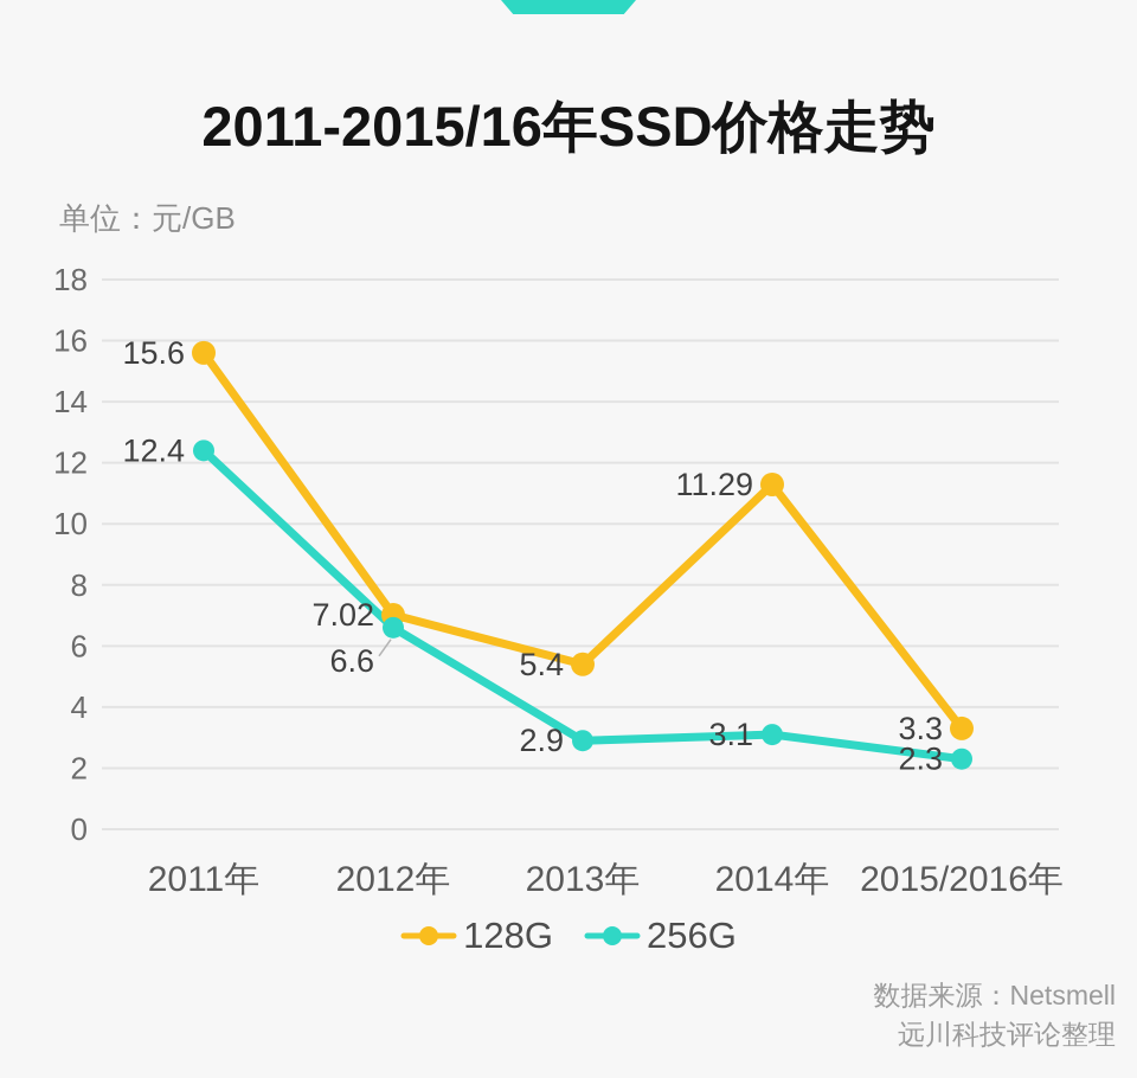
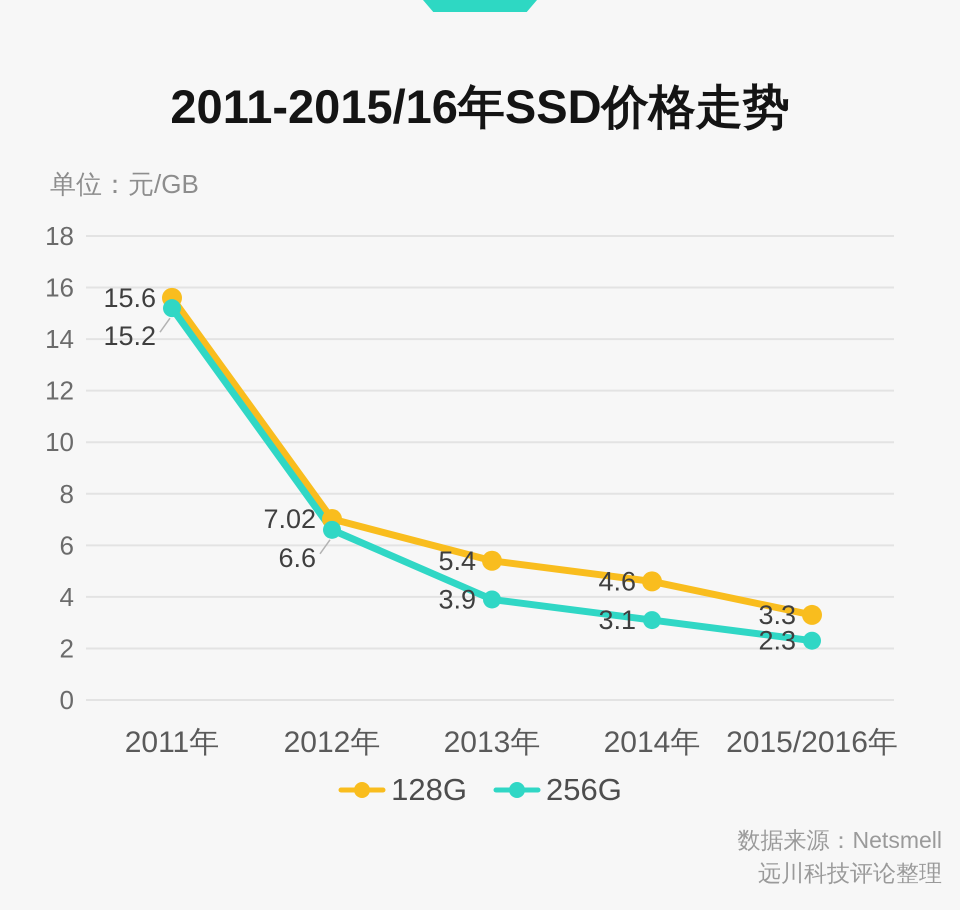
256G/2011年: 12.4 -> 15.2
256G/2013年: 2.9 -> 3.9
128G/2014年: 11.29 -> 4.6
